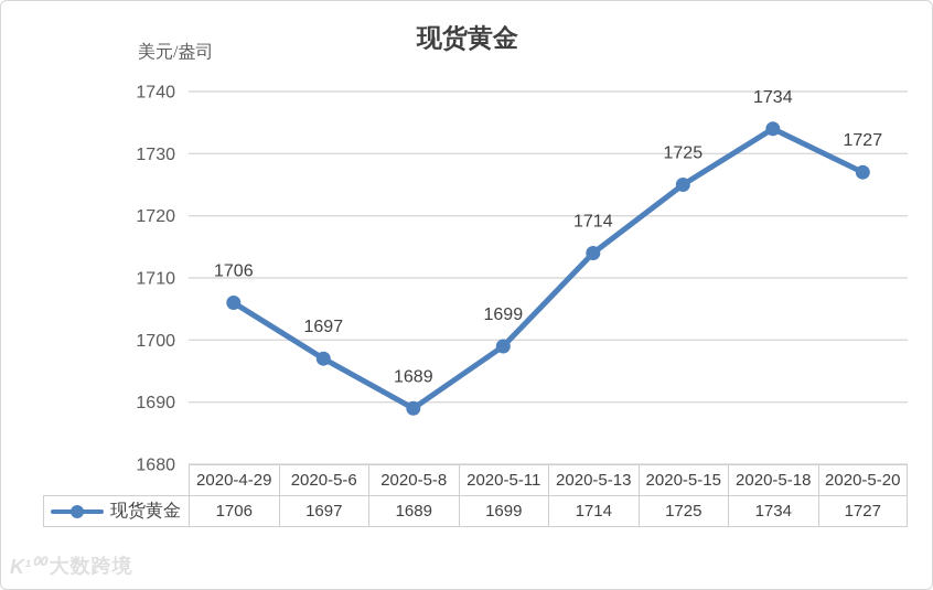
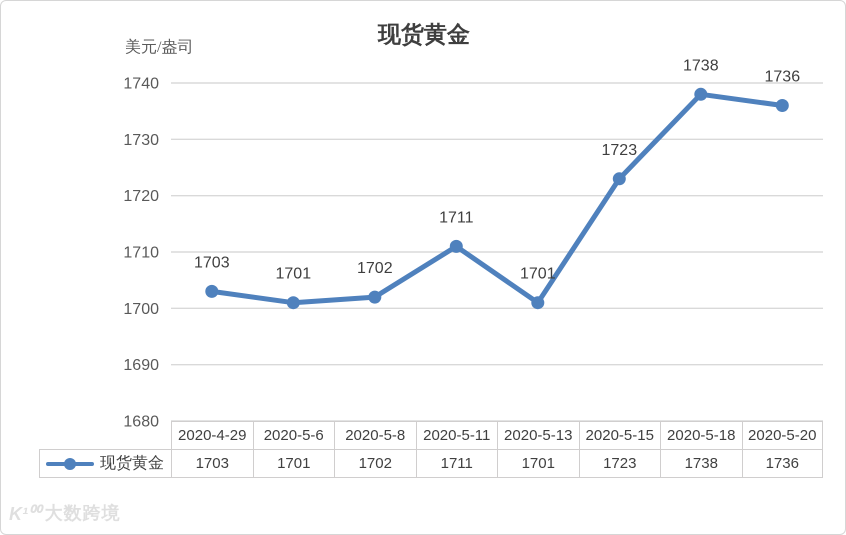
2020-4-29: 1706 -> 1703
2020-5-6: 1697 -> 1701
2020-5-8: 1689 -> 1702
2020-5-11: 1699 -> 1711
2020-5-13: 1714 -> 1701
2020-5-15: 1725 -> 1723
2020-5-18: 1734 -> 1738
2020-5-20: 1727 -> 1736
